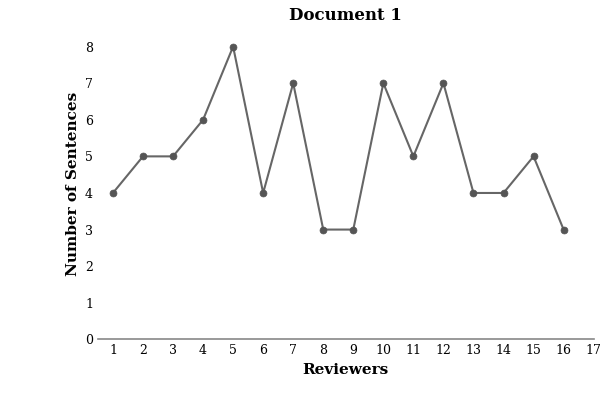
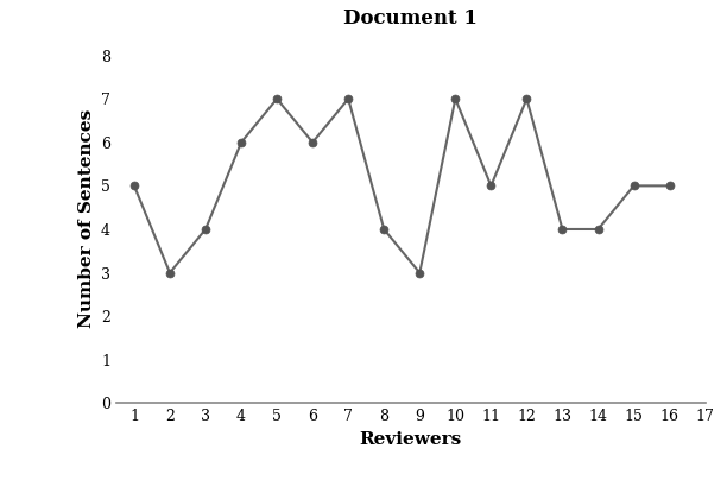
1: 4 -> 5
2: 5 -> 3
3: 5 -> 4
5: 8 -> 7
6: 4 -> 6
8: 3 -> 4
16: 3 -> 5
